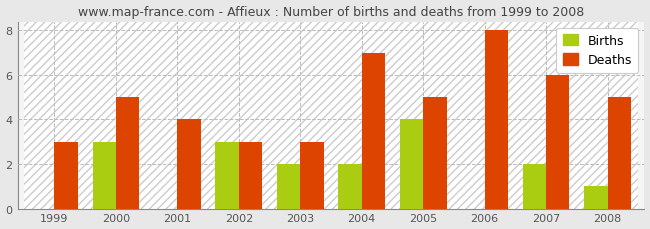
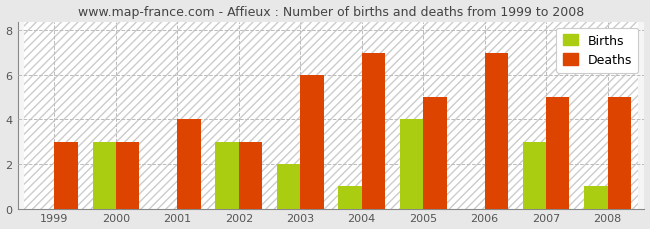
Deaths/2000: 5 -> 3
Deaths/2003: 3 -> 6
Births/2004: 2 -> 1
Deaths/2006: 8 -> 7
Births/2007: 2 -> 3
Deaths/2007: 6 -> 5
